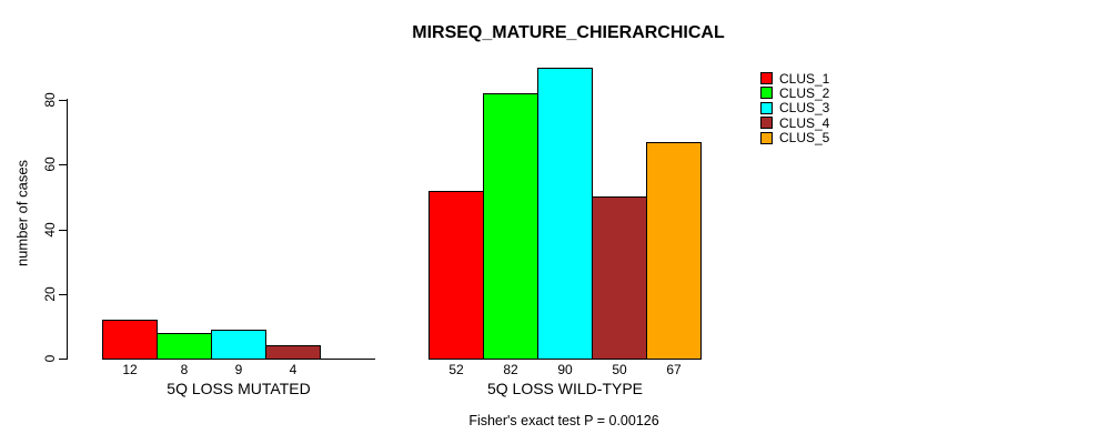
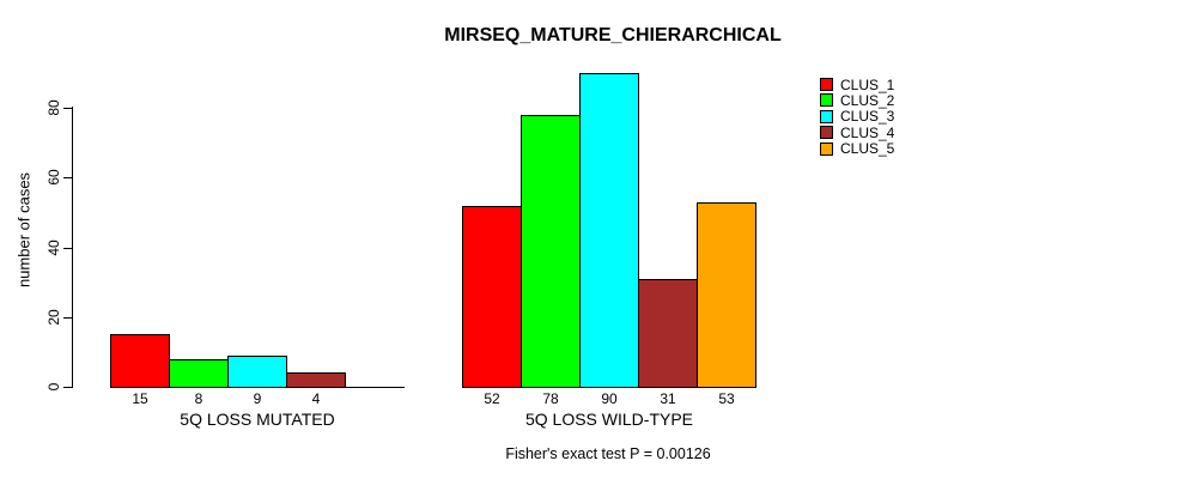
CLUS_1/5Q LOSS MUTATED: 12 -> 15
CLUS_2/5Q LOSS WILD-TYPE: 82 -> 78
CLUS_4/5Q LOSS WILD-TYPE: 50 -> 31
CLUS_5/5Q LOSS WILD-TYPE: 67 -> 53
